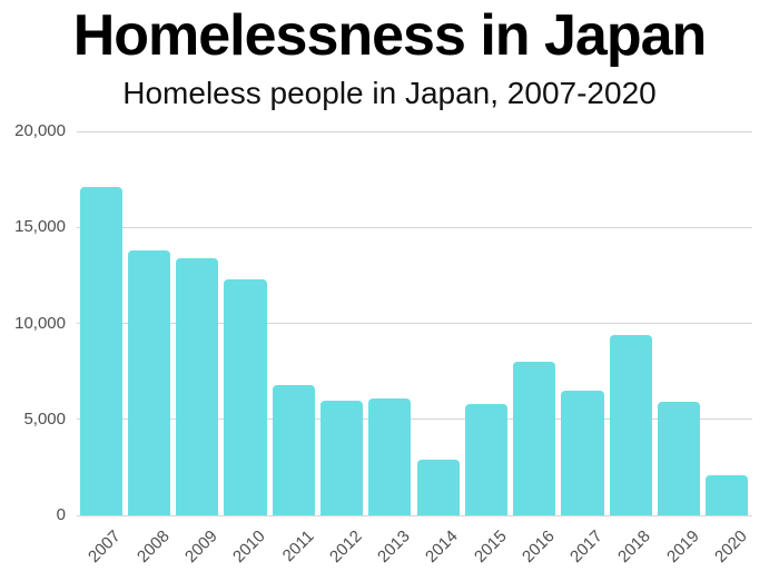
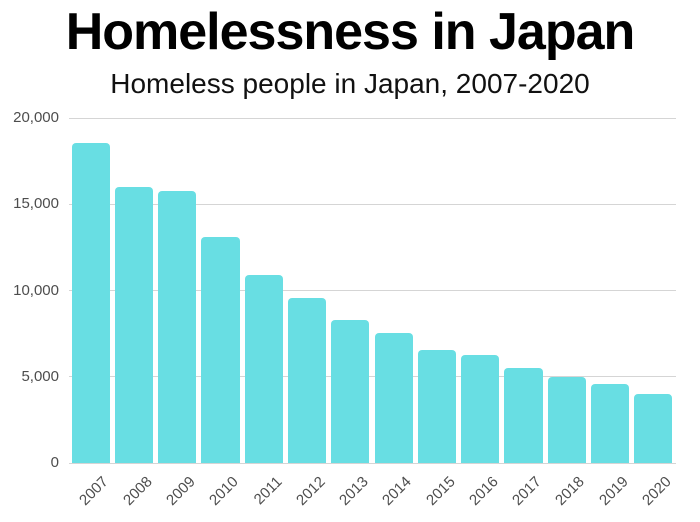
2007: 17100 -> 18600
2008: 13800 -> 16000
2009: 13400 -> 15800
2010: 12300 -> 13100
2011: 6800 -> 10900
2012: 6000 -> 9600
2013: 6100 -> 8300
2014: 2900 -> 7500
2015: 5800 -> 6500
2016: 8000 -> 6200
2017: 6500 -> 5500
2018: 9400 -> 5000
2019: 5900 -> 4600
2020: 2100 -> 4000
